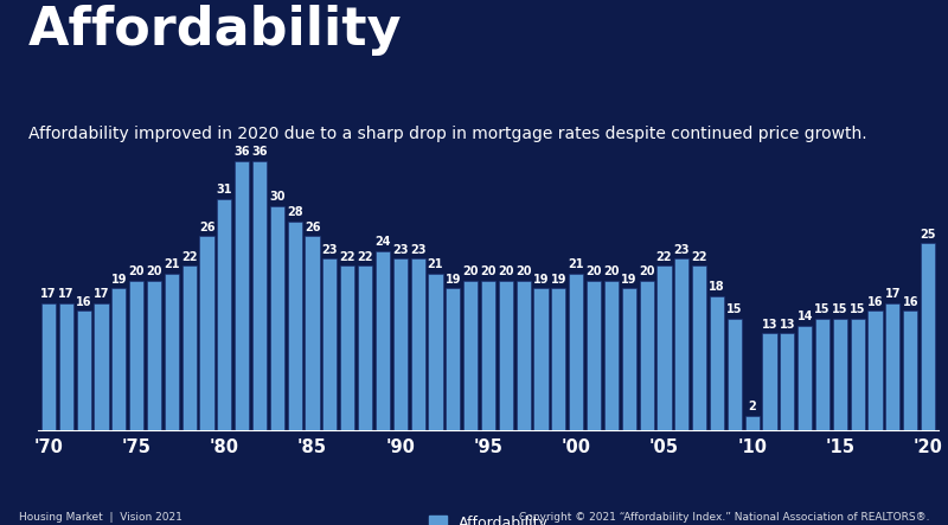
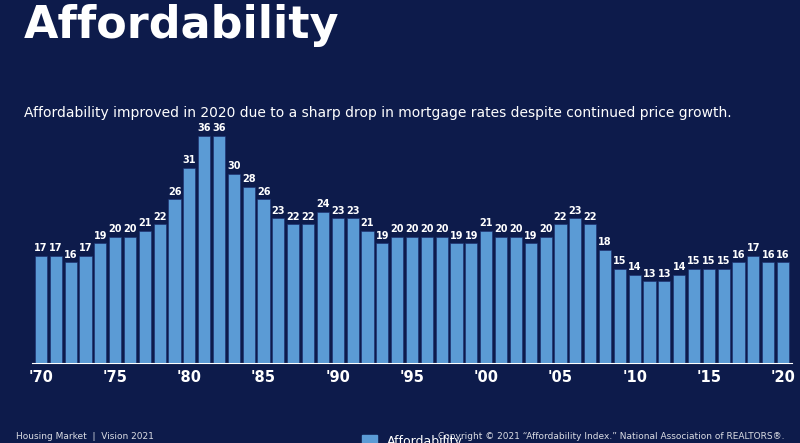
'10: 2 -> 14
'20: 25 -> 16
